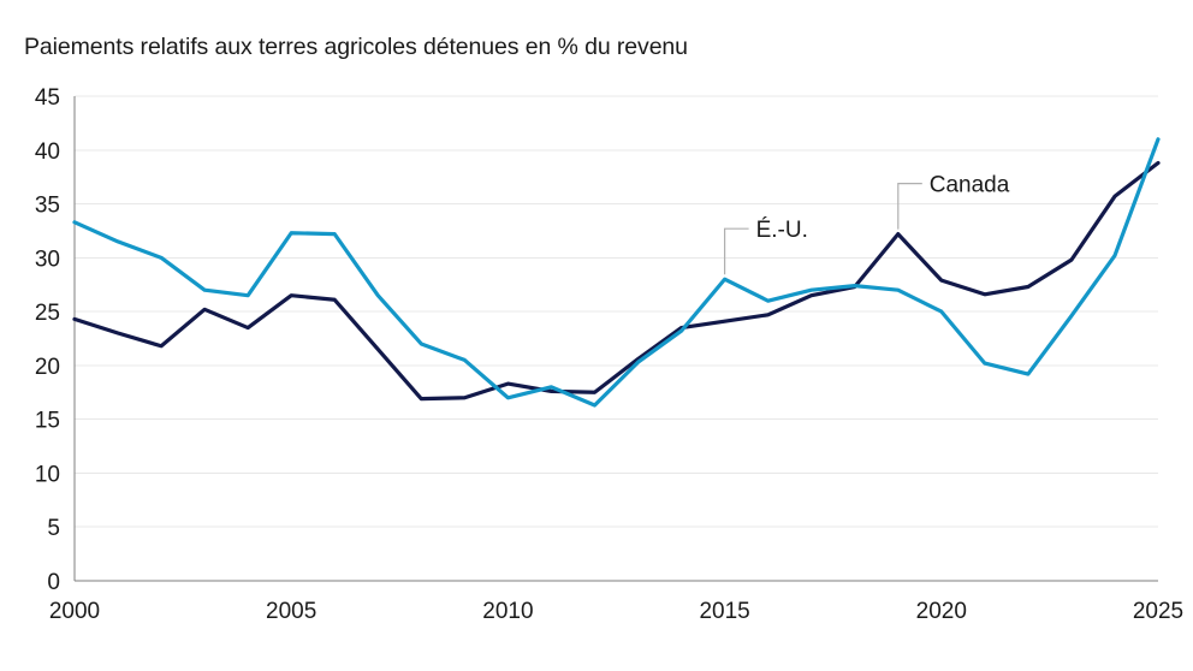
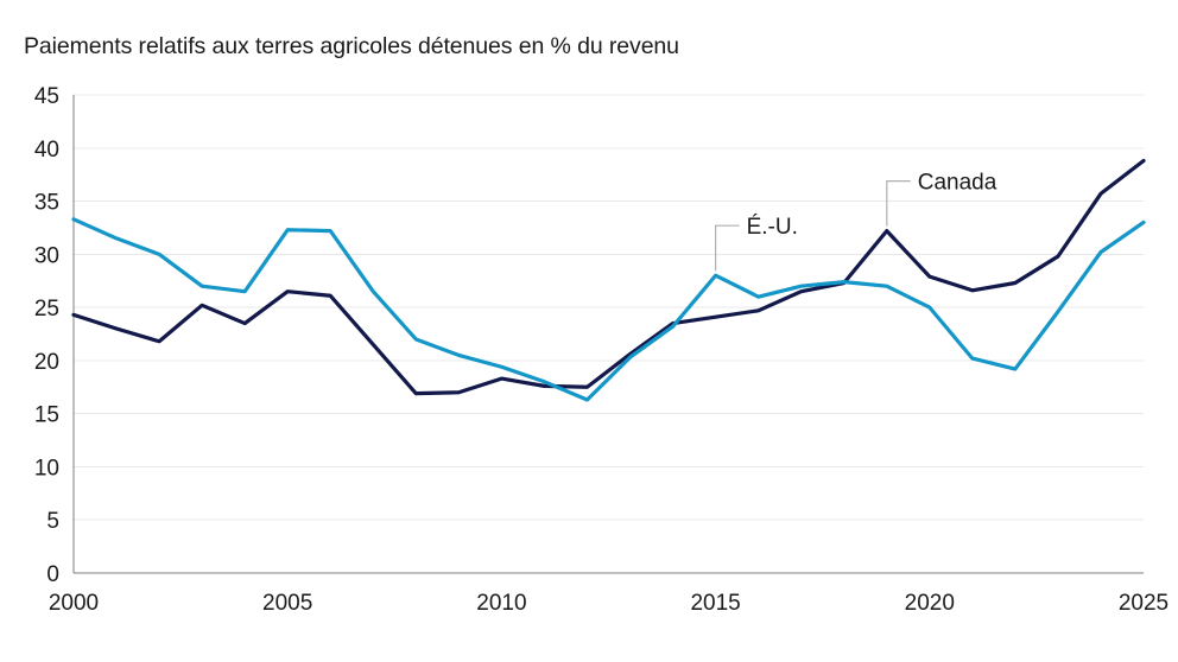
É.-U./2010: 17 -> 19
É.-U./2025: 41 -> 33
